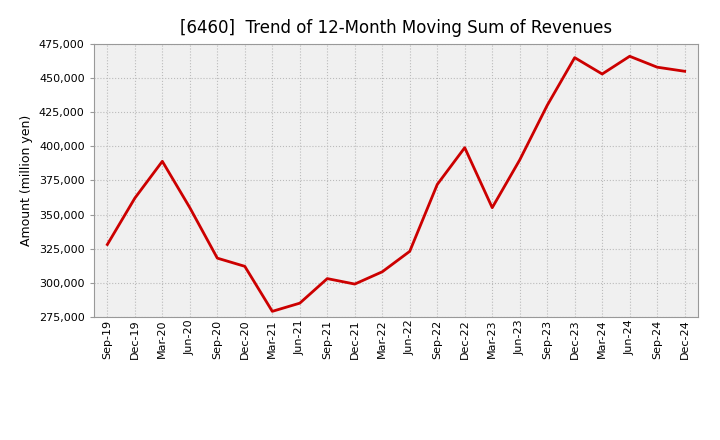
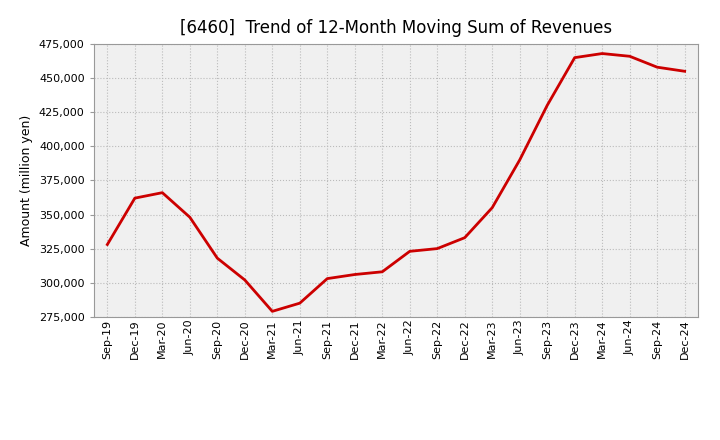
Mar-20: 389,000 -> 366,000
Jun-20: 355,000 -> 348,000
Dec-20: 312,000 -> 302,000
Dec-21: 299,000 -> 306,000
Sep-22: 372,000 -> 325,000
Dec-22: 399,000 -> 333,000
Mar-24: 453,000 -> 468,000
